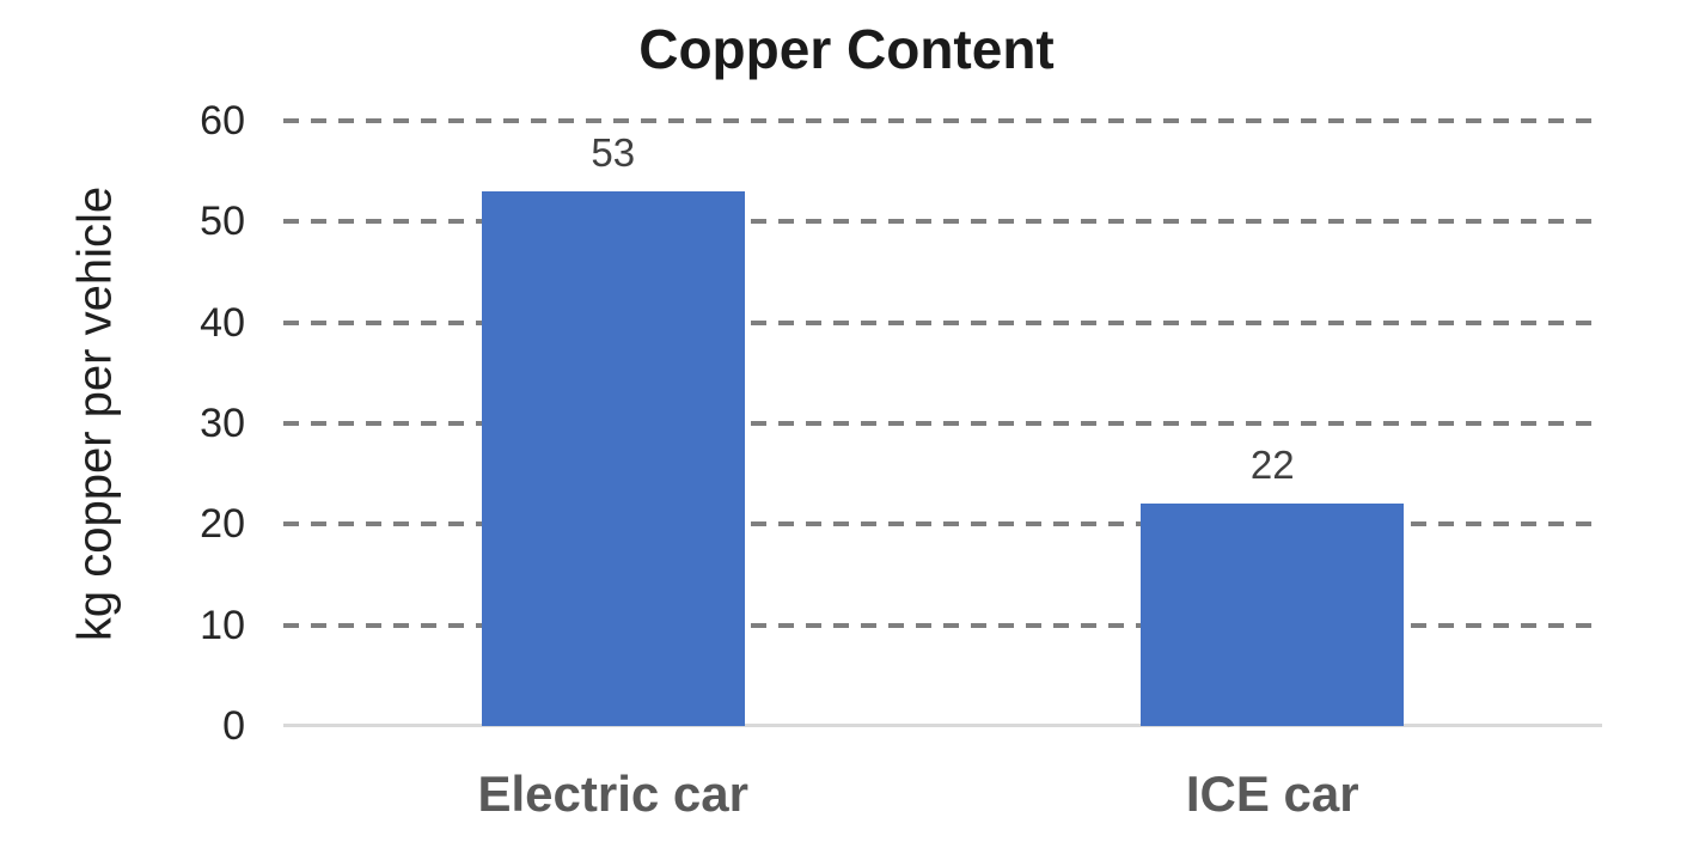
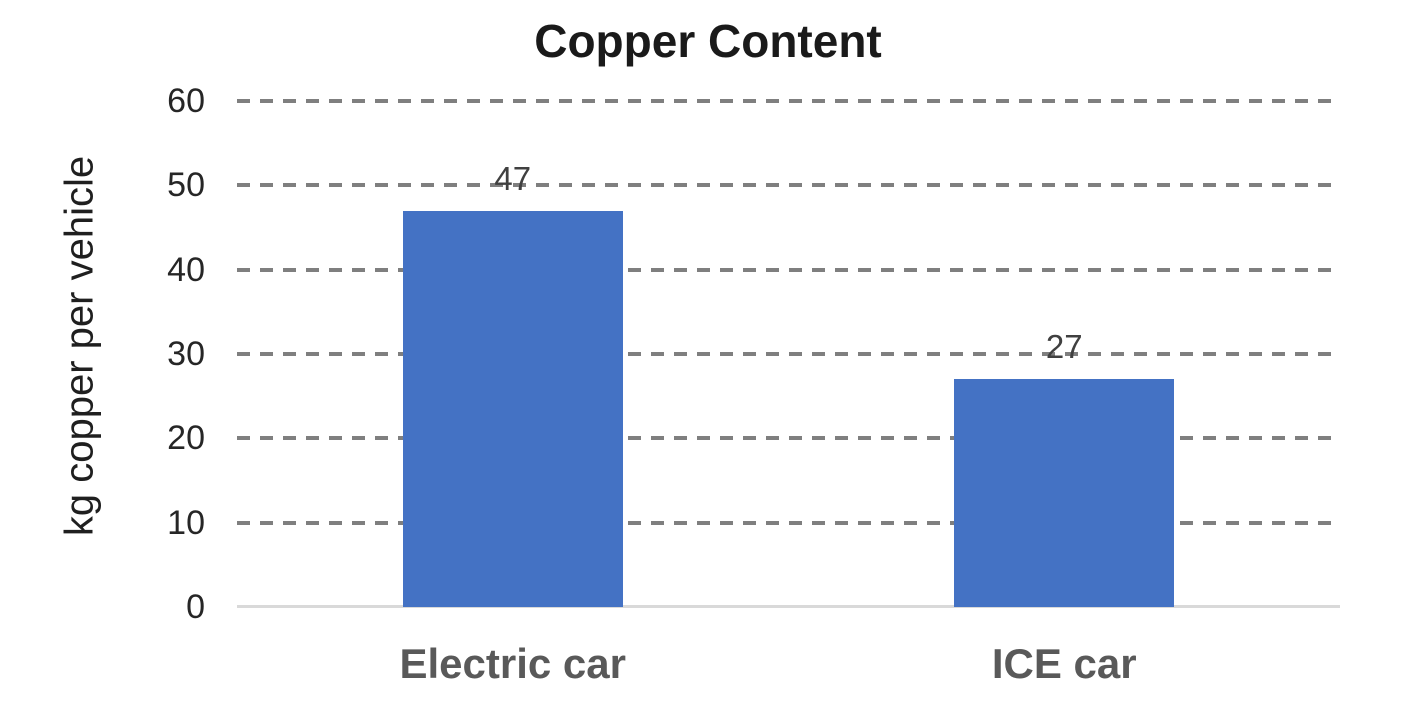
Electric car: 53 -> 47
ICE car: 22 -> 27
